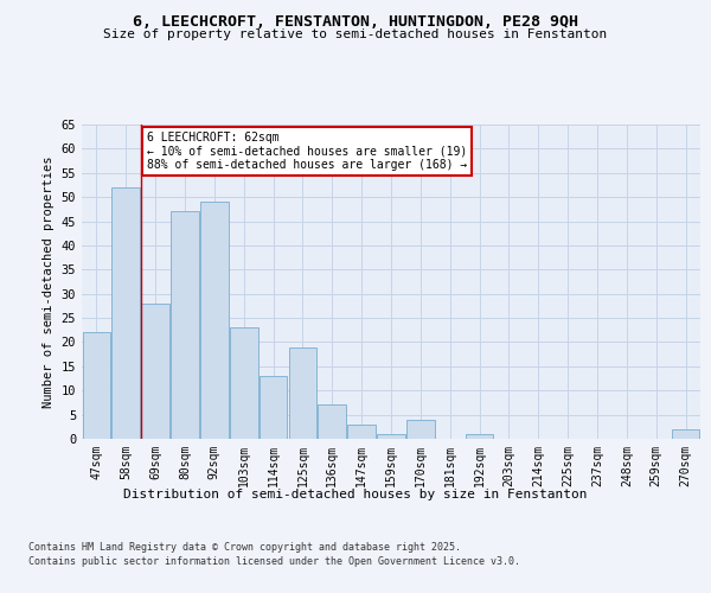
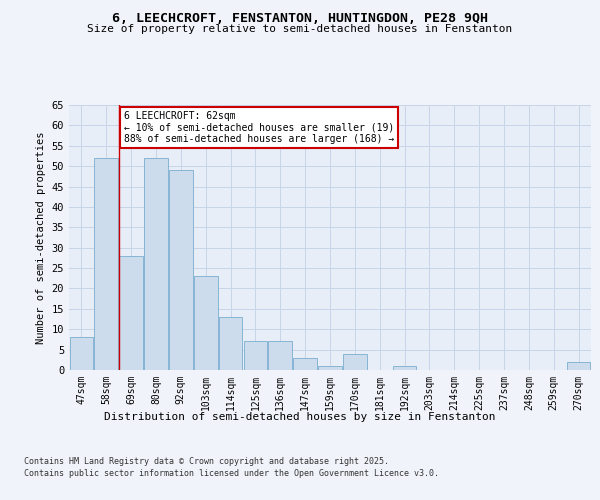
47sqm: 22 -> 8
80sqm: 47 -> 52
125sqm: 19 -> 7
